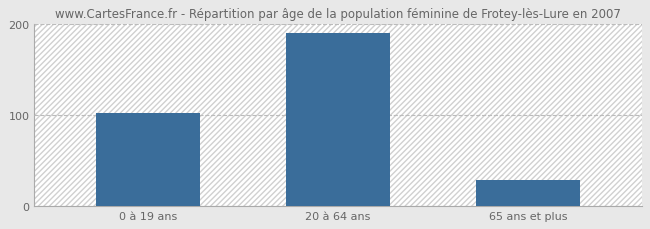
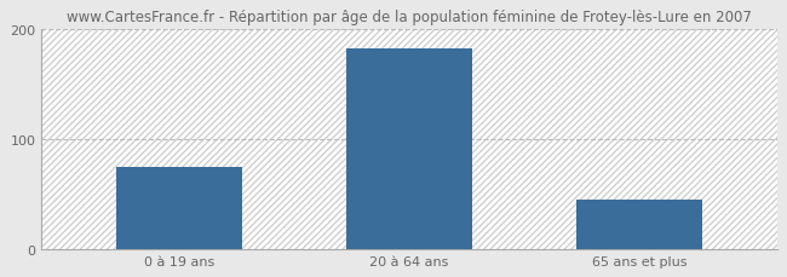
0 à 19 ans: 102 -> 75
20 à 64 ans: 190 -> 183
65 ans et plus: 28 -> 45
